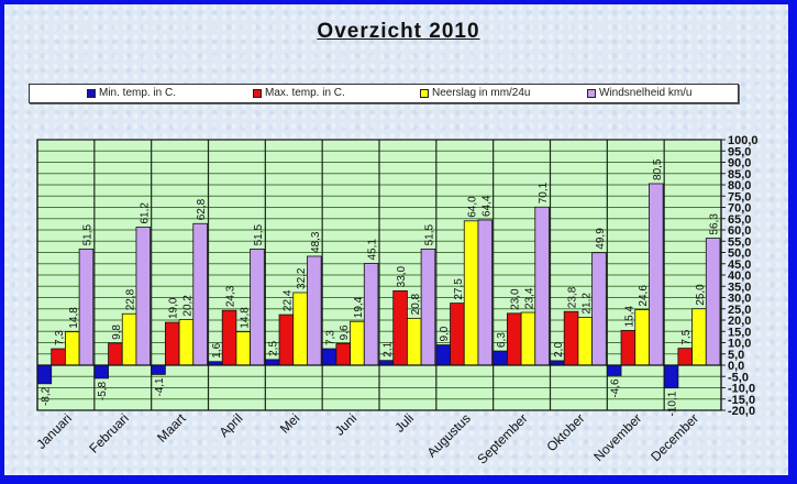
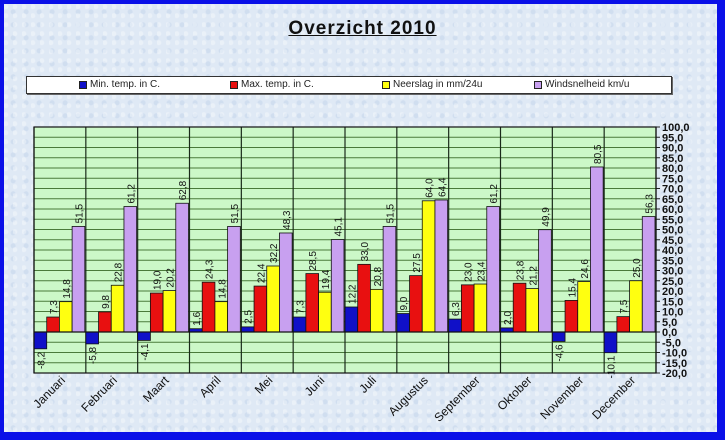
Max. temp. in C./Juni: 9,6 -> 28,5
Min. temp. in C./Juli: 2,1 -> 12,2
Windsnelheid km/u/September: 70,1 -> 61,2
